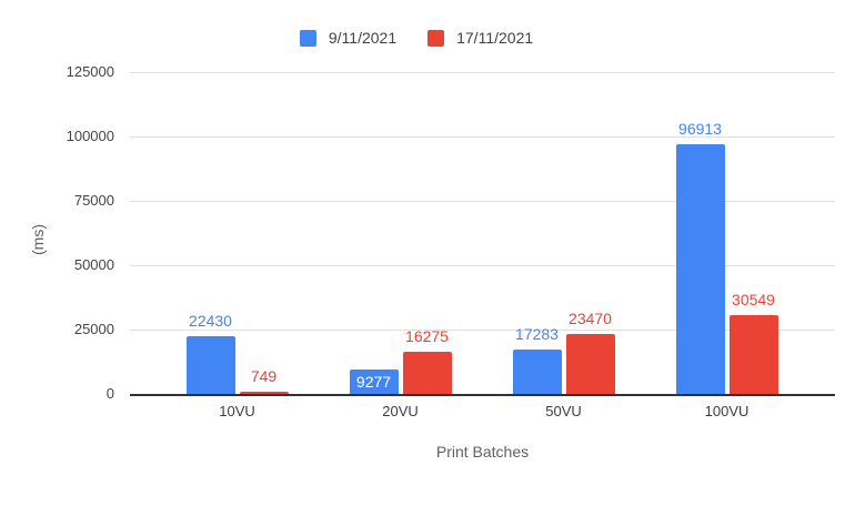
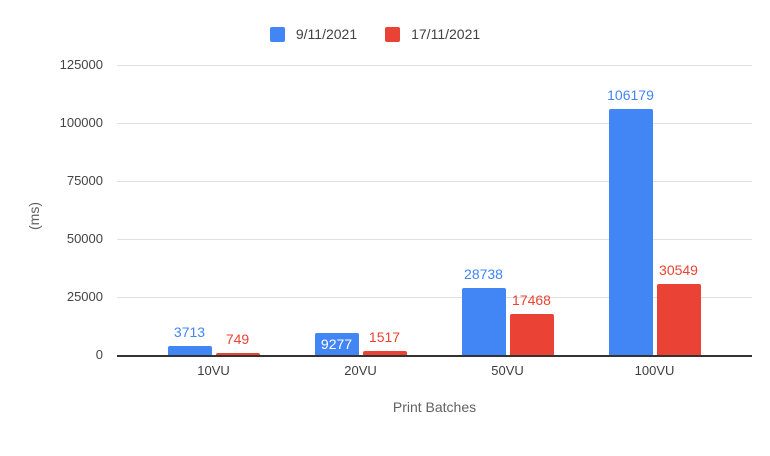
9/11/2021/10VU: 22430 -> 3713
17/11/2021/20VU: 16275 -> 1517
9/11/2021/50VU: 17283 -> 28738
17/11/2021/50VU: 23470 -> 17468
9/11/2021/100VU: 96913 -> 106179
